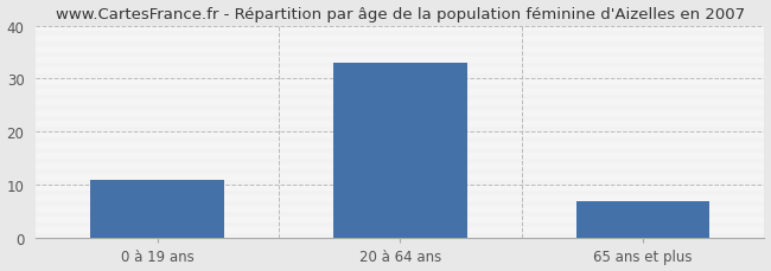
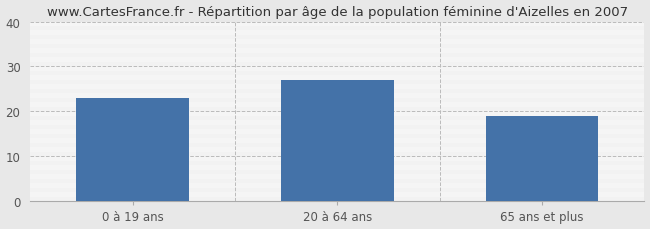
0 à 19 ans: 11 -> 23
20 à 64 ans: 33 -> 27
65 ans et plus: 7 -> 19
